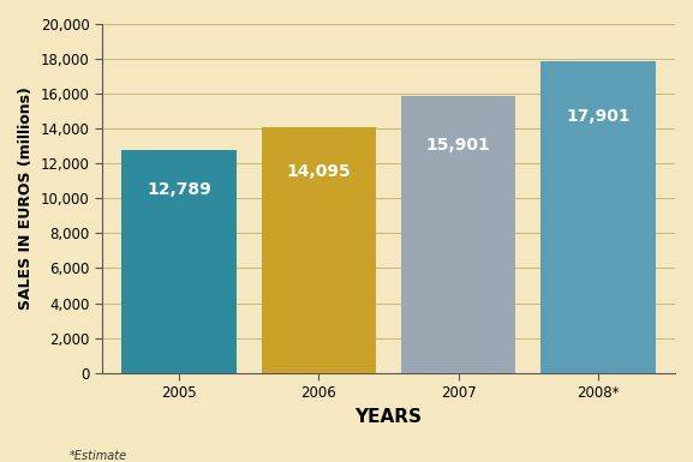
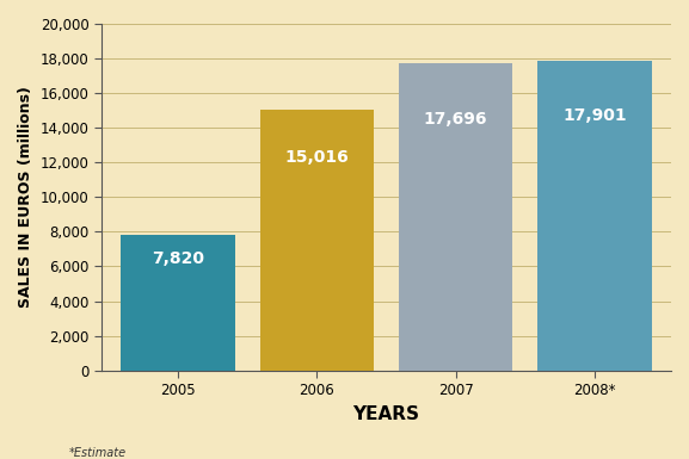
2005: 12,789 -> 7,820
2006: 14,095 -> 15,016
2007: 15,901 -> 17,696
